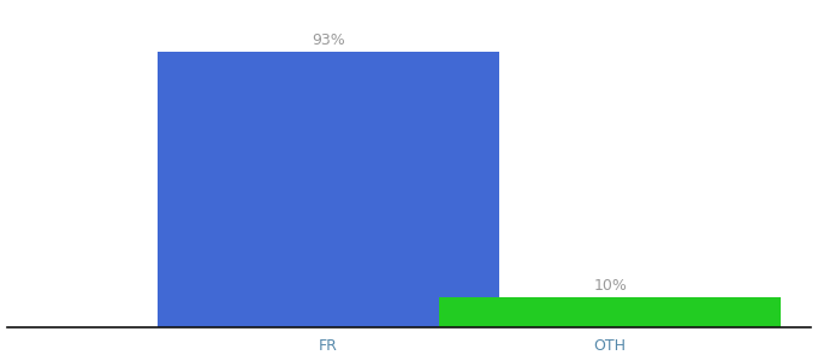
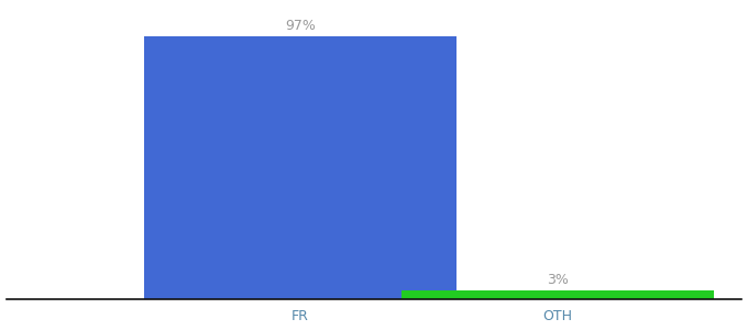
FR: 93% -> 97%
OTH: 10% -> 3%
